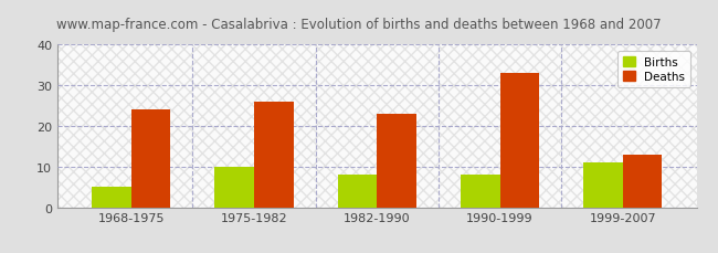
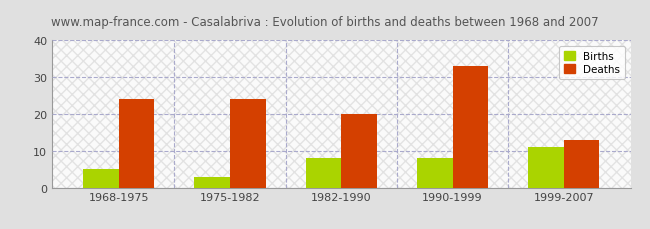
Births/1975-1982: 10 -> 3
Deaths/1975-1982: 26 -> 24
Deaths/1982-1990: 23 -> 20
